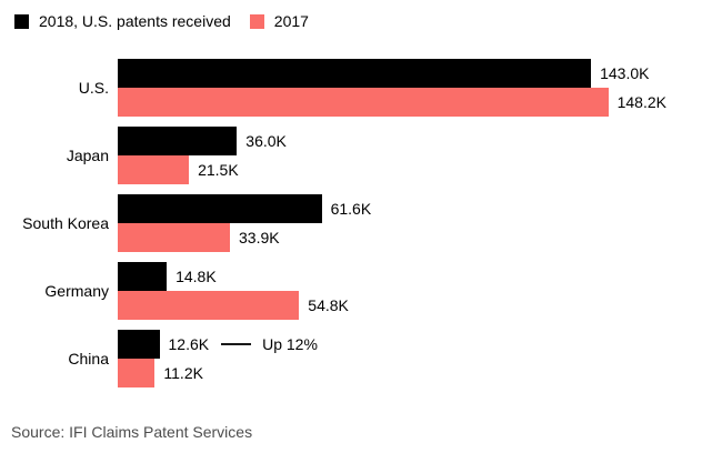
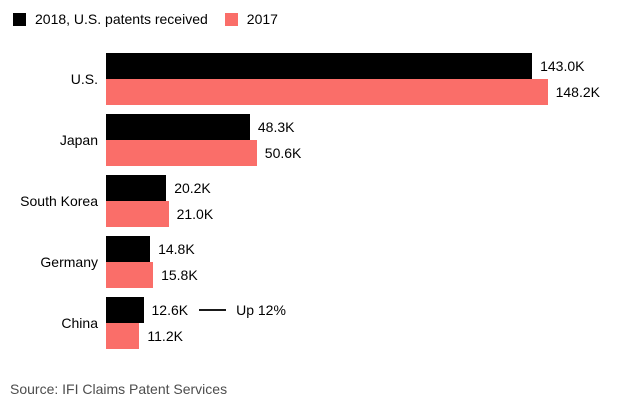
2018, U.S. patents received/Japan: 36.0K -> 48.3K
2017/Japan: 21.5K -> 50.6K
2018, U.S. patents received/South Korea: 61.6K -> 20.2K
2017/South Korea: 33.9K -> 21.0K
2017/Germany: 54.8K -> 15.8K
